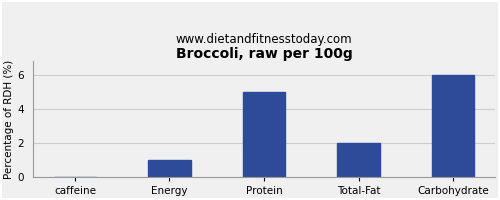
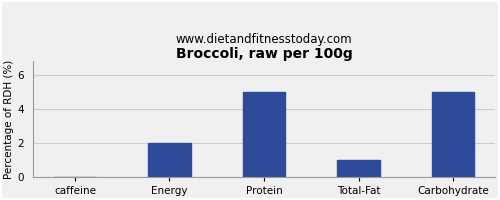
Energy: 1 -> 2
Total-Fat: 2 -> 1
Carbohydrate: 6 -> 5
